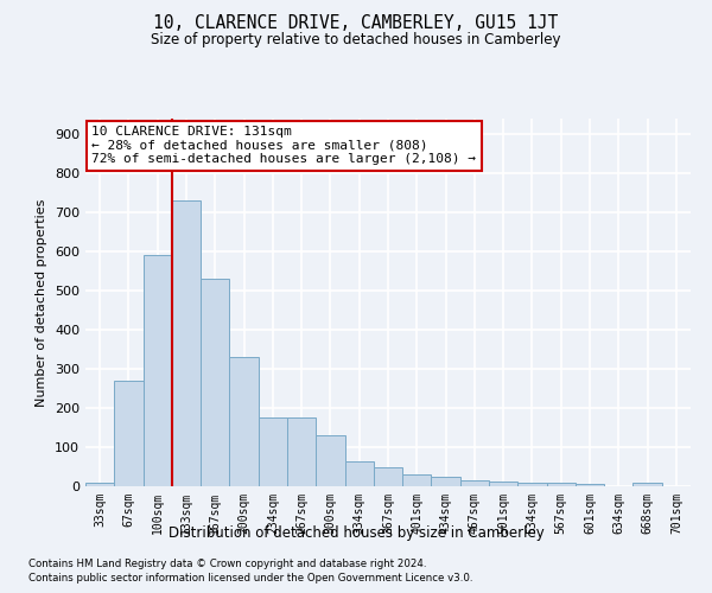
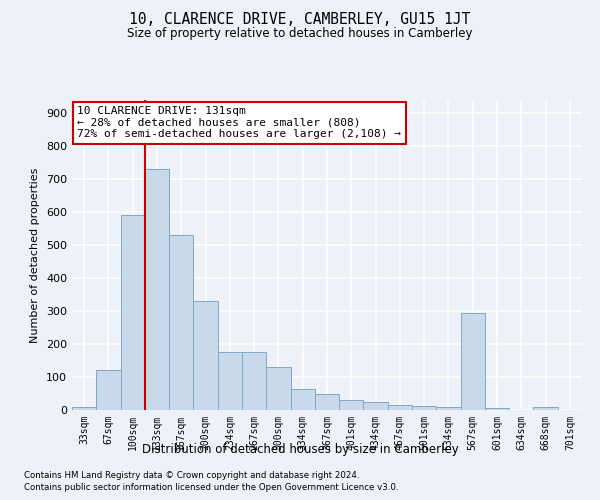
67sqm: 270 -> 120
567sqm: 8 -> 295
